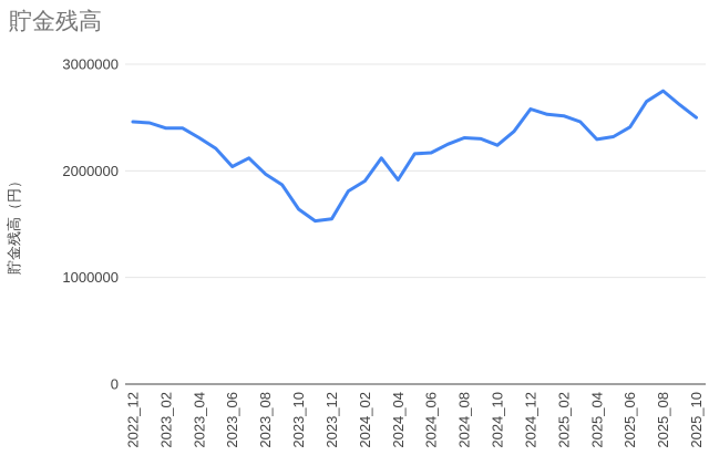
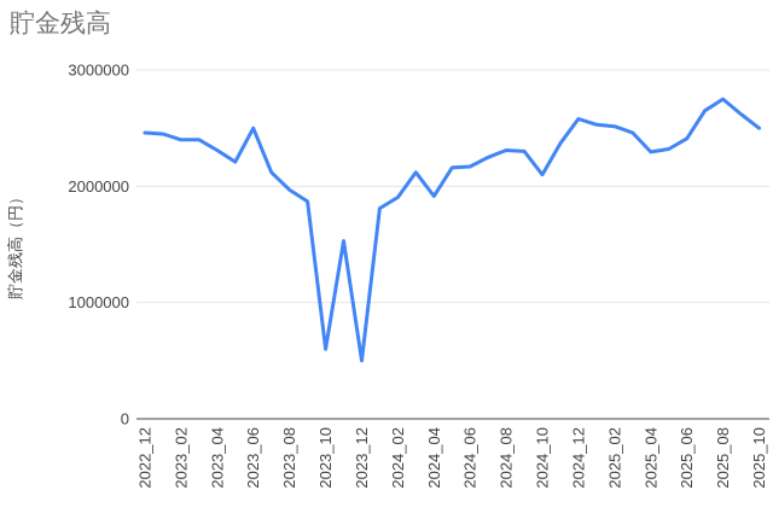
2023_06: 2000000 -> 2500000
2023_10: 1600000 -> 600000
2023_12: 1600000 -> 500000
2024_10: 2200000 -> 2100000
